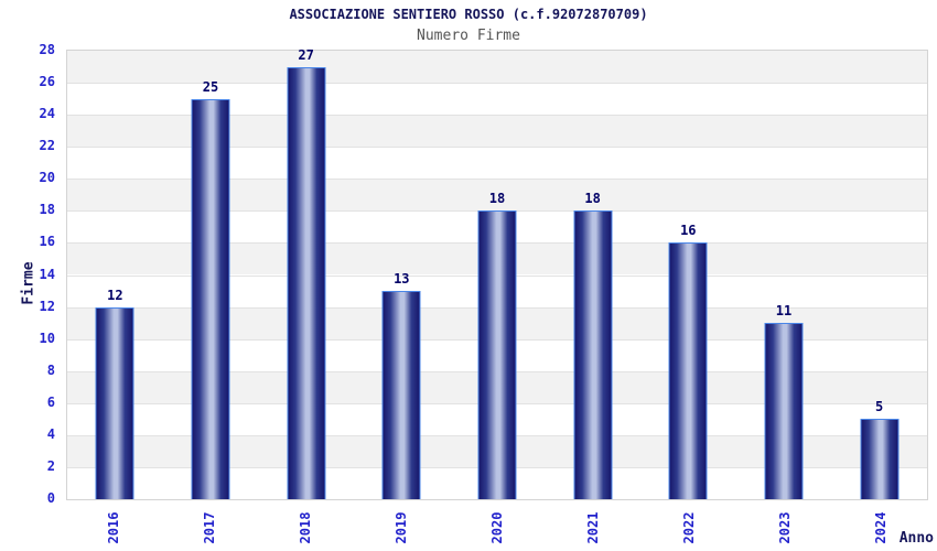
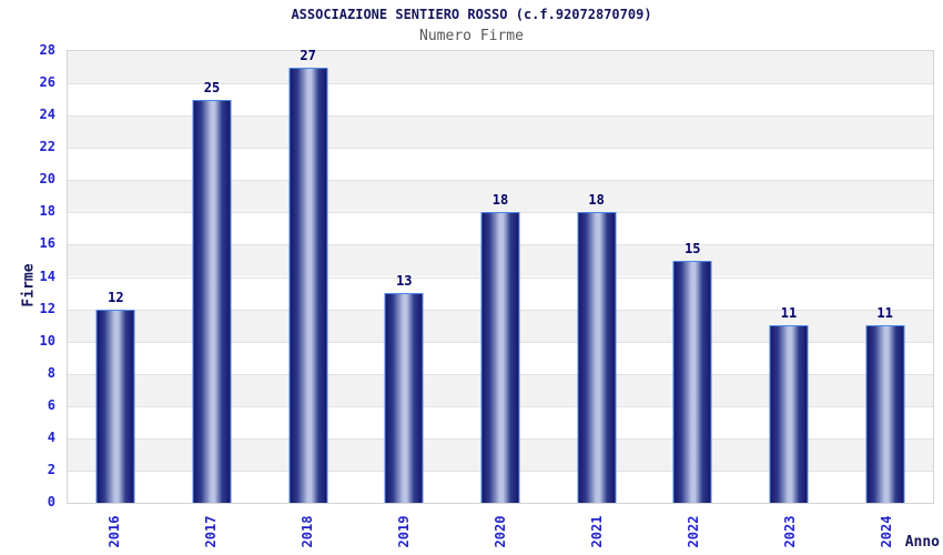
2022: 16 -> 15
2024: 5 -> 11
